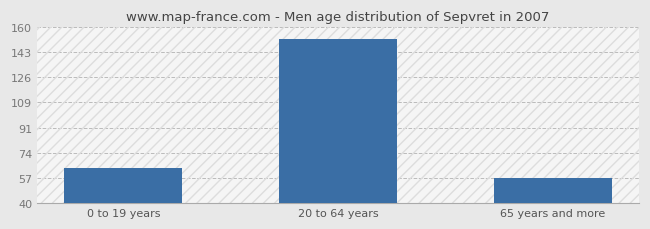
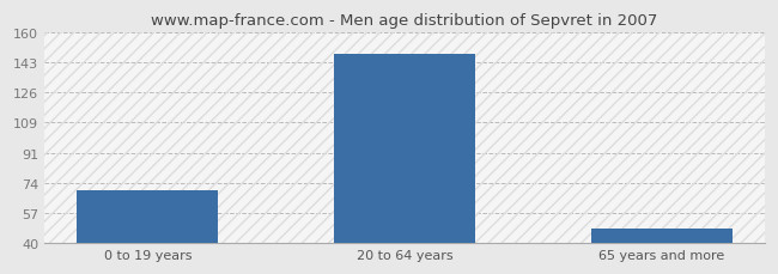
0 to 19 years: 64 -> 70
20 to 64 years: 152 -> 148
65 years and more: 57 -> 48
